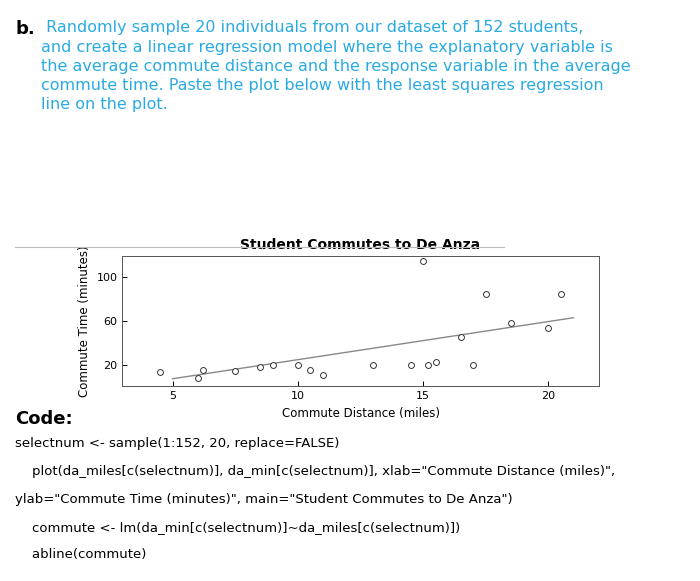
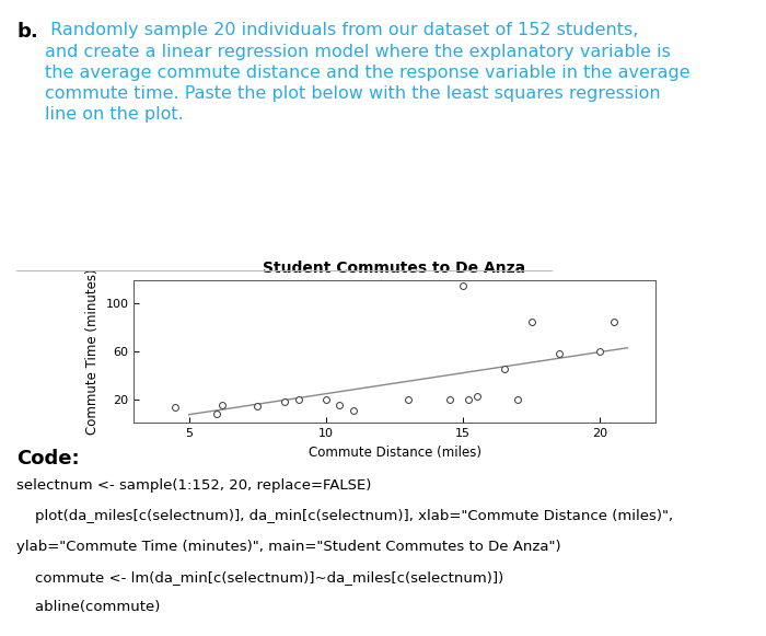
20: 54 -> 60
